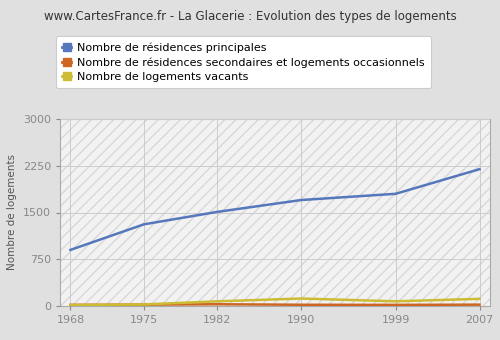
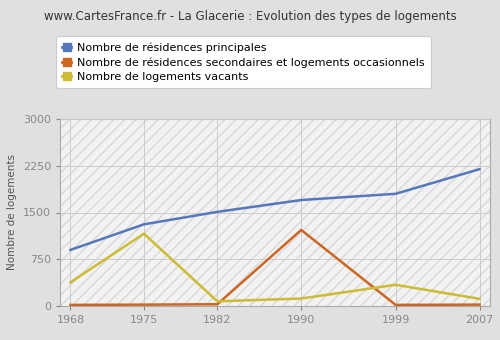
Nombre de logements vacants/1968: 20 -> 380
Nombre de logements vacants/1975: 20 -> 1160
Nombre de résidences secondaires et logements occasionnels/1990: 20 -> 1220
Nombre de logements vacants/1999: 80 -> 340
